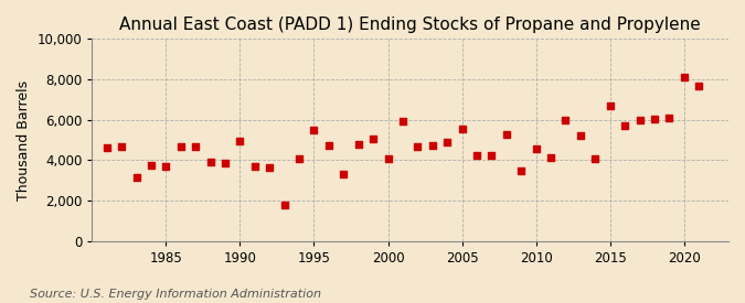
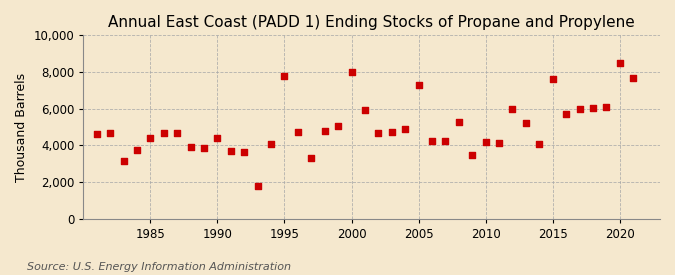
1985: 3,700 -> 4,400
1990: 5,000 -> 4,400
1995: 5,500 -> 7,800
2000: 4,000 -> 8,000
2005: 5,600 -> 7,300
2010: 4,600 -> 4,200
2015: 6,700 -> 7,600
2020: 8,100 -> 8,500
